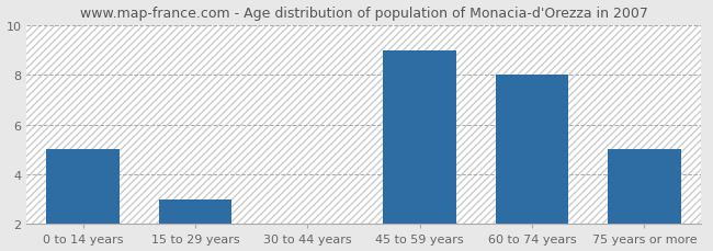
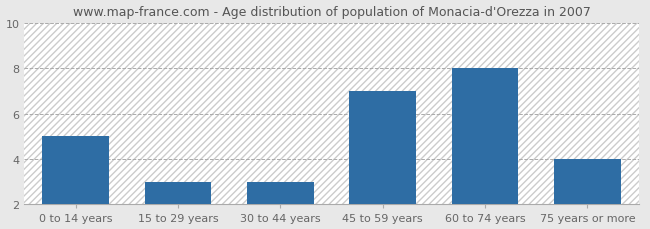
30 to 44 years: 2 -> 3
45 to 59 years: 9 -> 7
75 years or more: 5 -> 4
